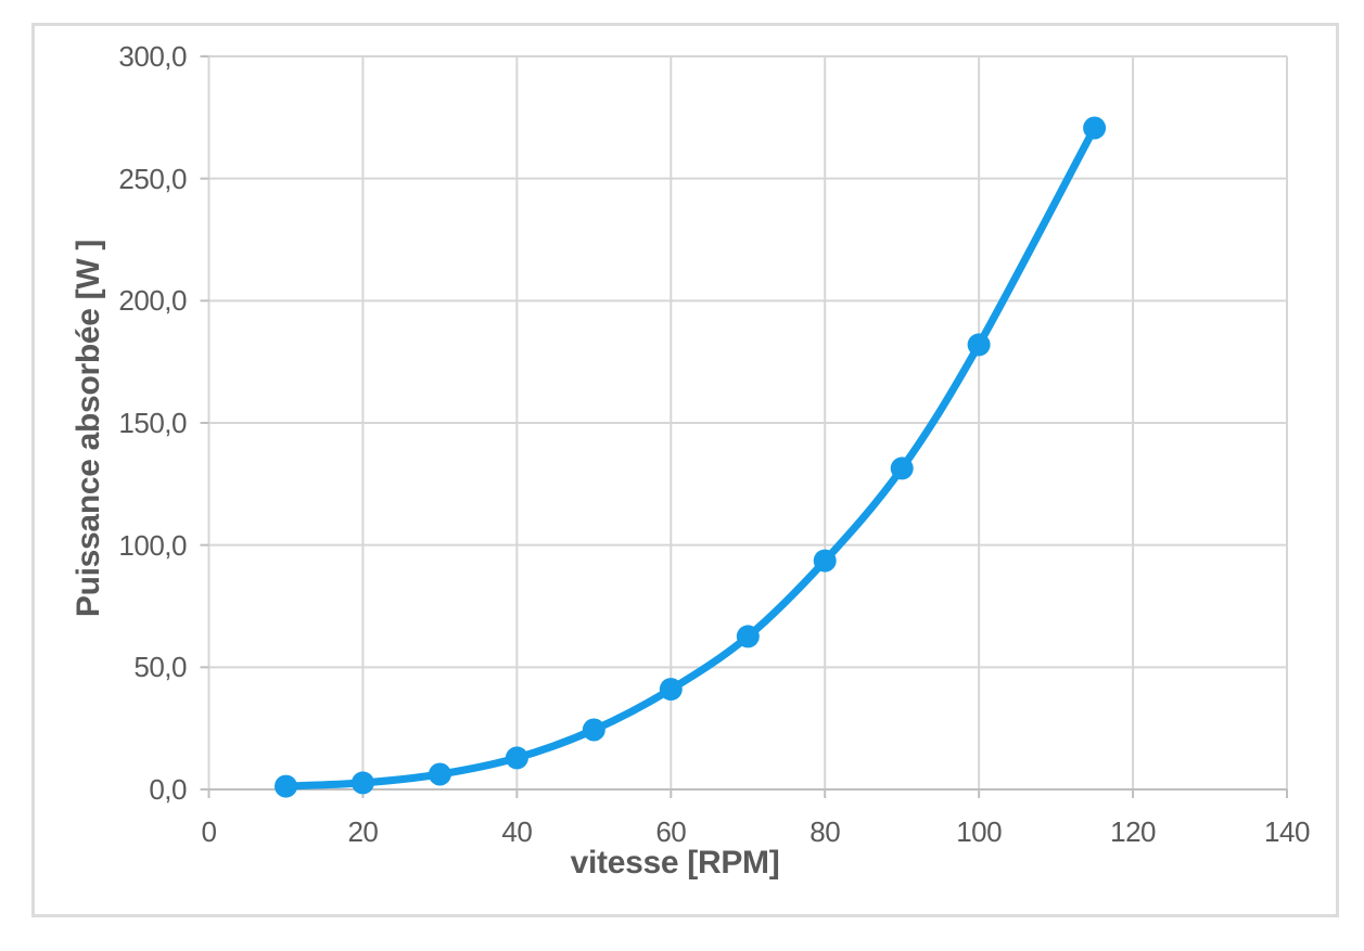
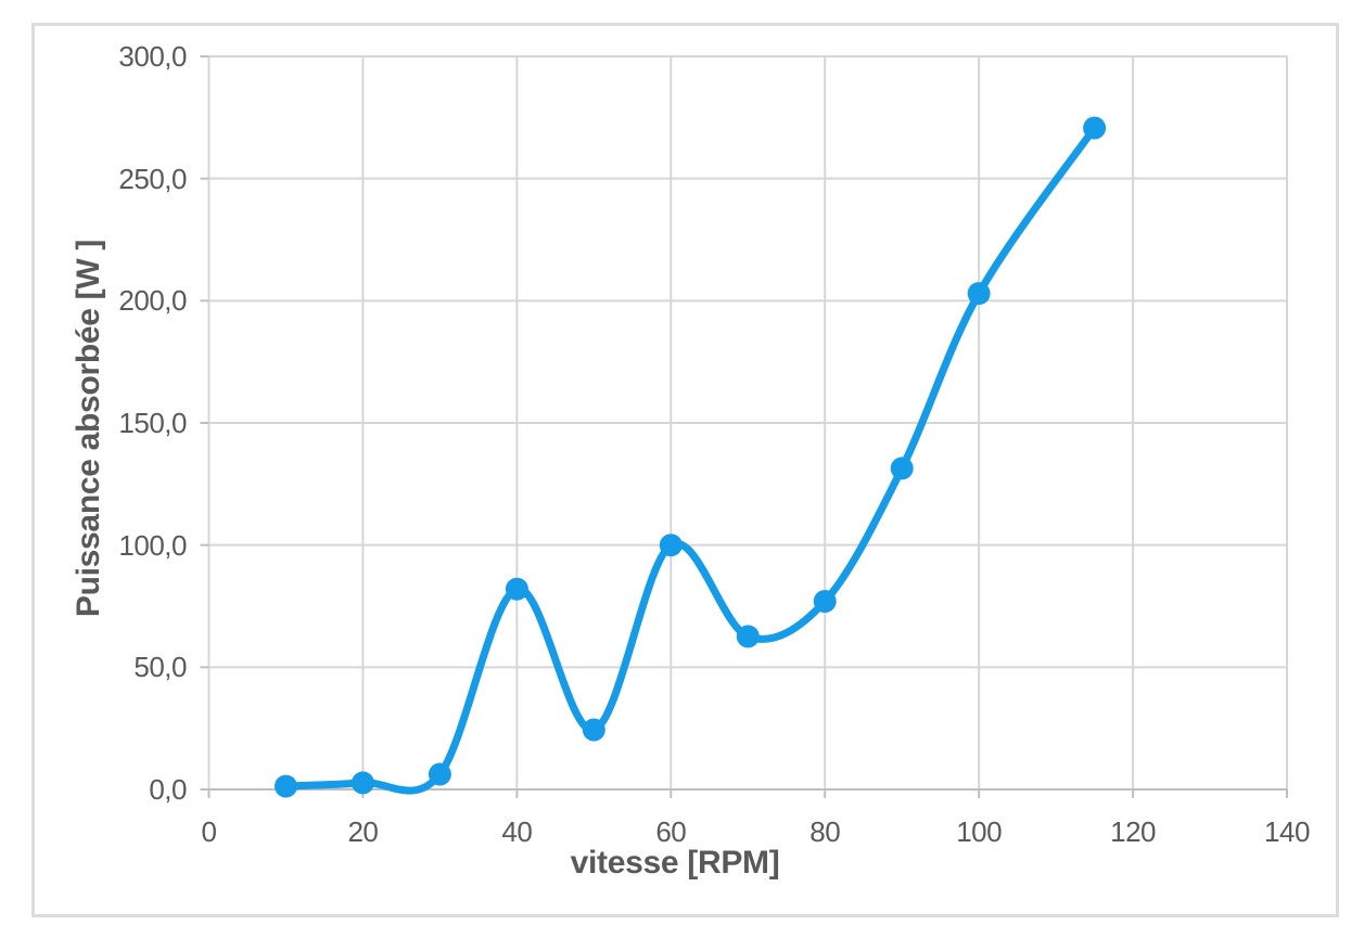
40: 13 -> 82
60: 41 -> 100
80: 94 -> 77
100: 182 -> 203
